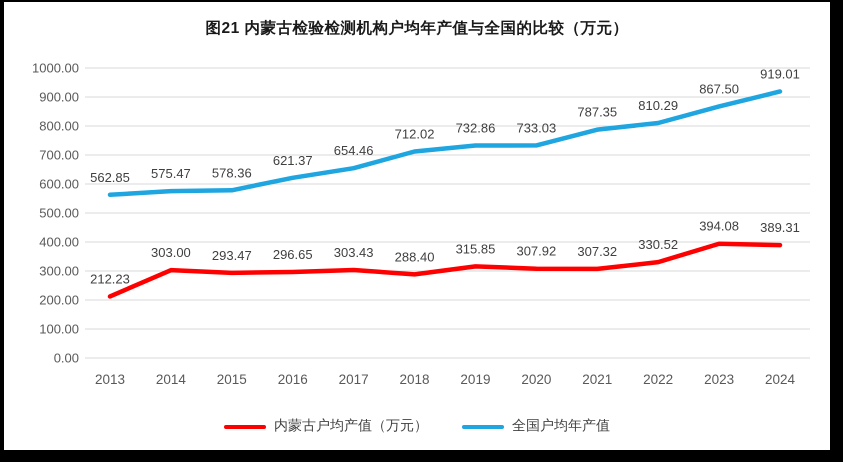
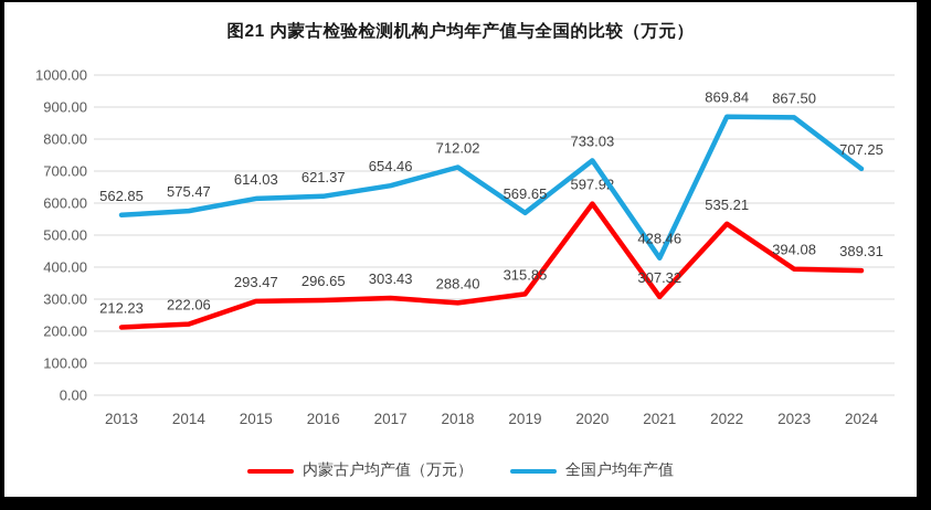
内蒙古户均产值（万元）/2014: 303.00 -> 222.06
全国户均年产值/2015: 578.36 -> 614.03
全国户均年产值/2019: 732.86 -> 569.65
内蒙古户均产值（万元）/2020: 307.92 -> 597.92
全国户均年产值/2021: 787.35 -> 428.46
内蒙古户均产值（万元）/2022: 330.52 -> 535.21
全国户均年产值/2022: 810.29 -> 869.84
全国户均年产值/2024: 919.01 -> 707.25
